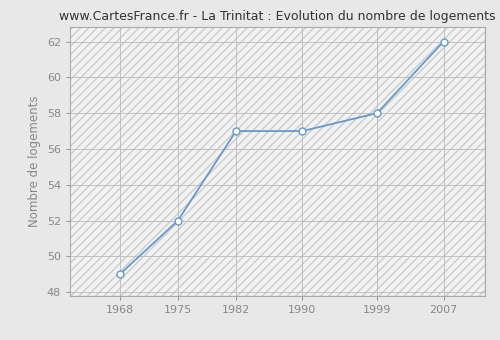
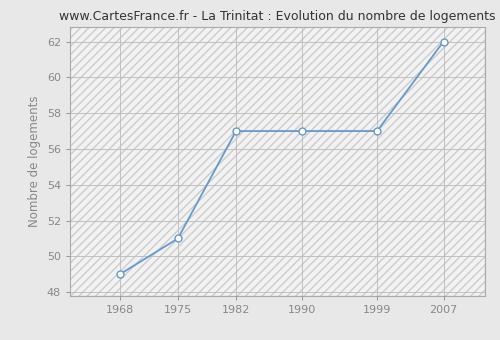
1975: 52 -> 51
1999: 58 -> 57
